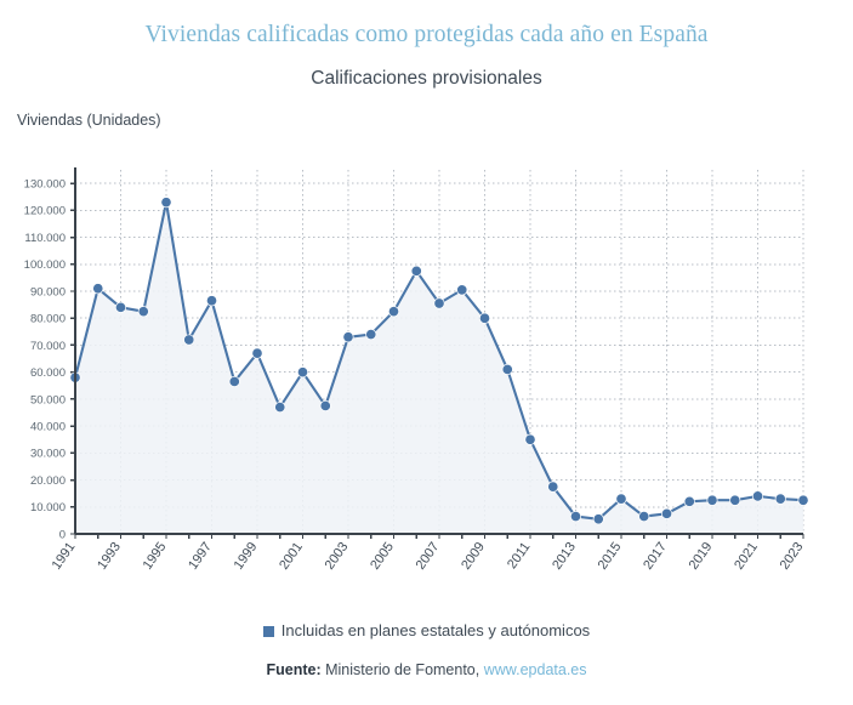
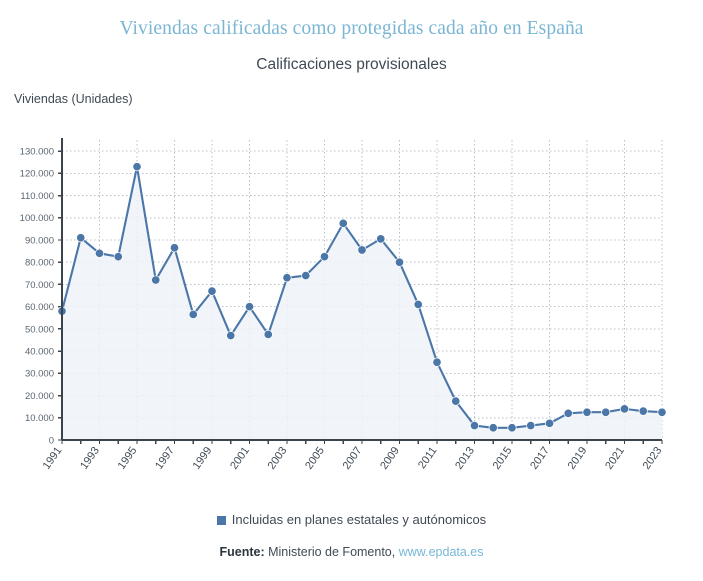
2015: 13000 -> 6000
